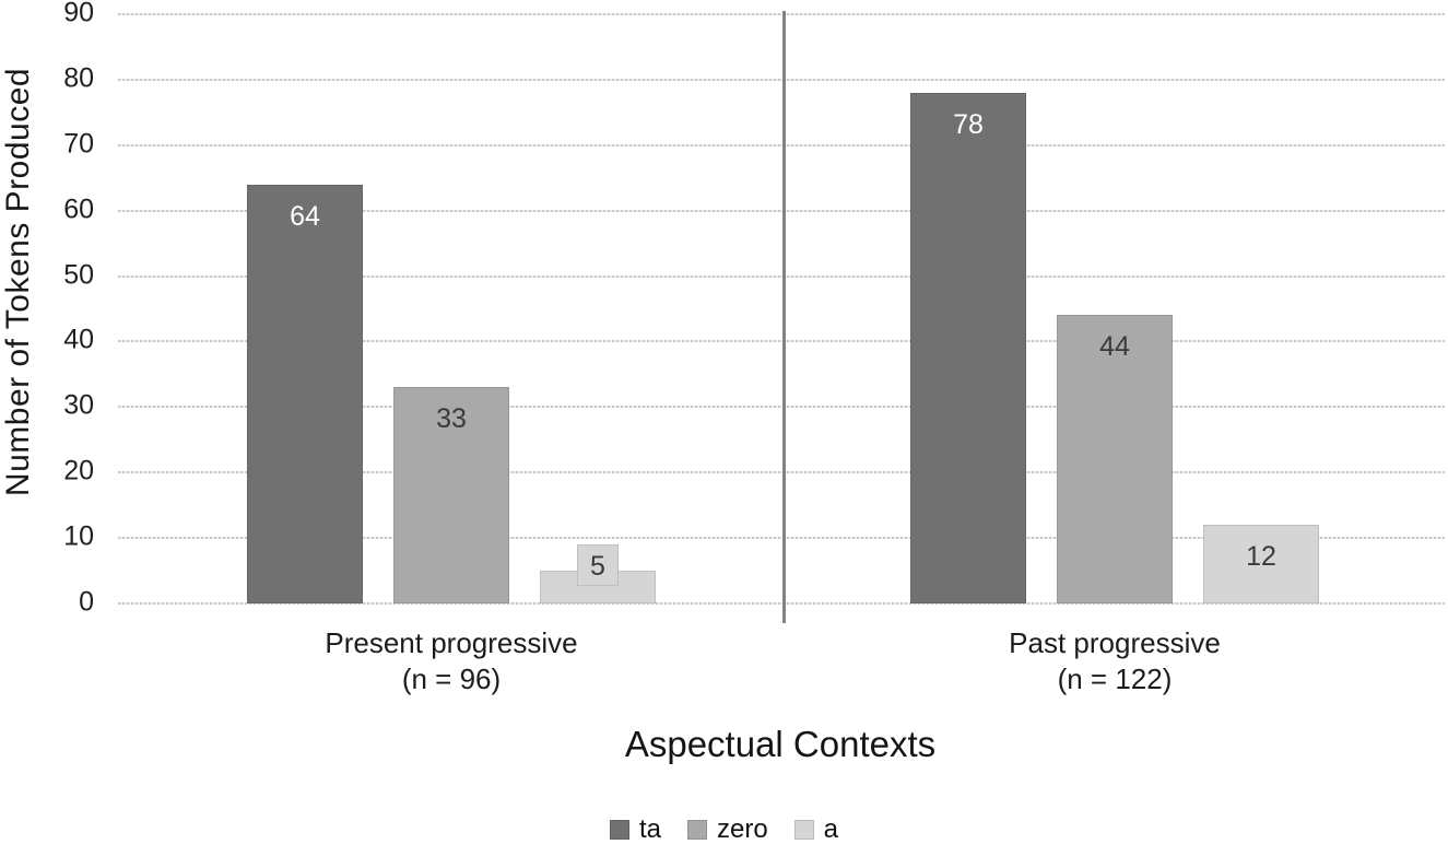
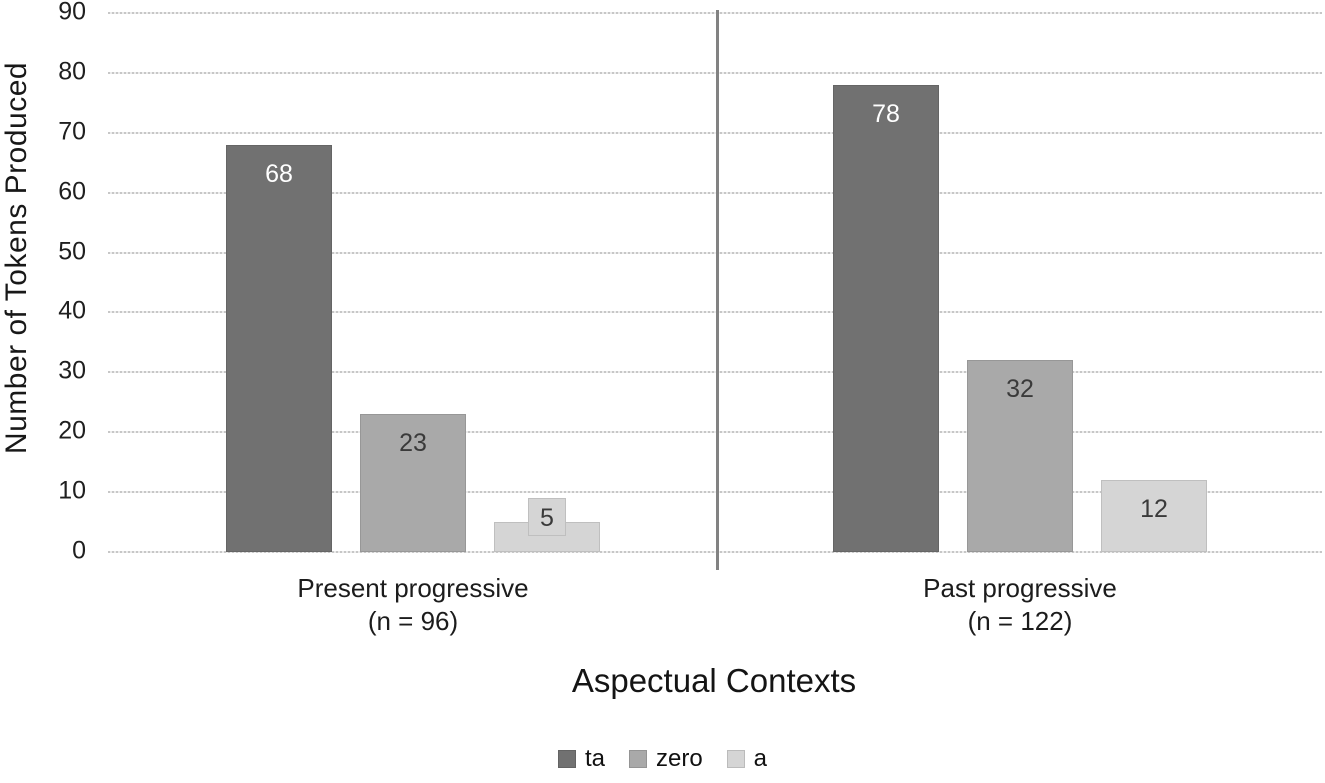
ta/Present progressive: 64 -> 68
zero/Present progressive: 33 -> 23
zero/Past progressive: 44 -> 32
